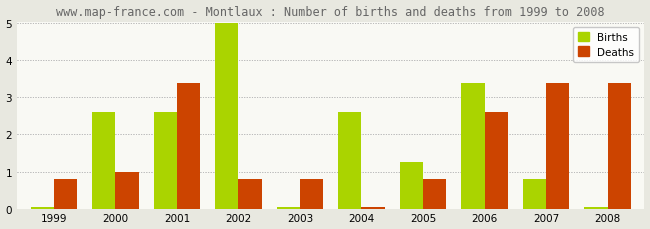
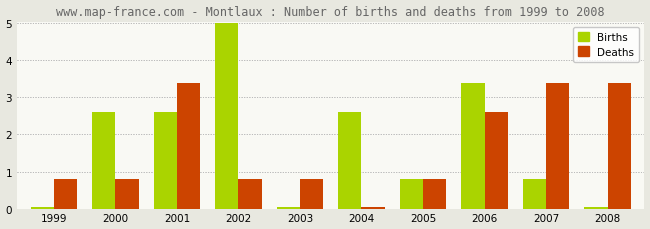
Deaths/2000: 1.00 -> 0.80
Births/2005: 1.25 -> 0.80
